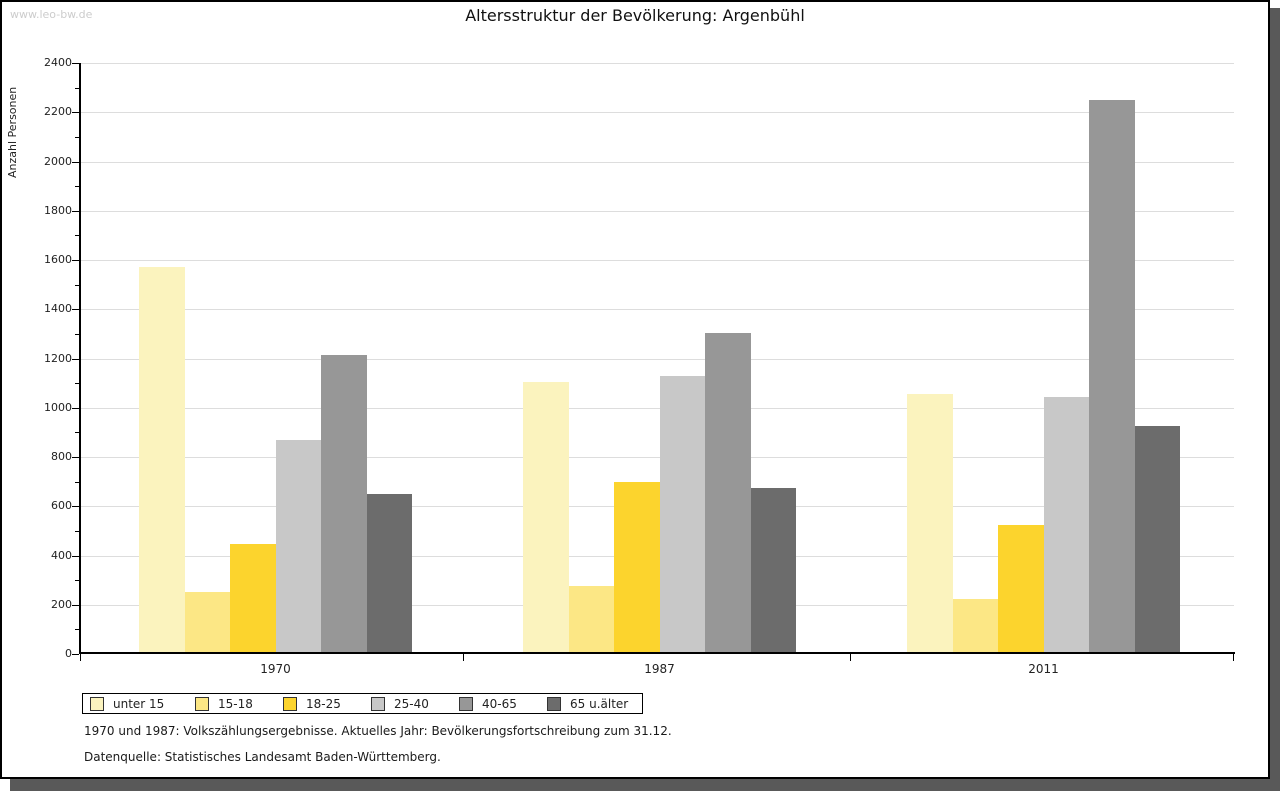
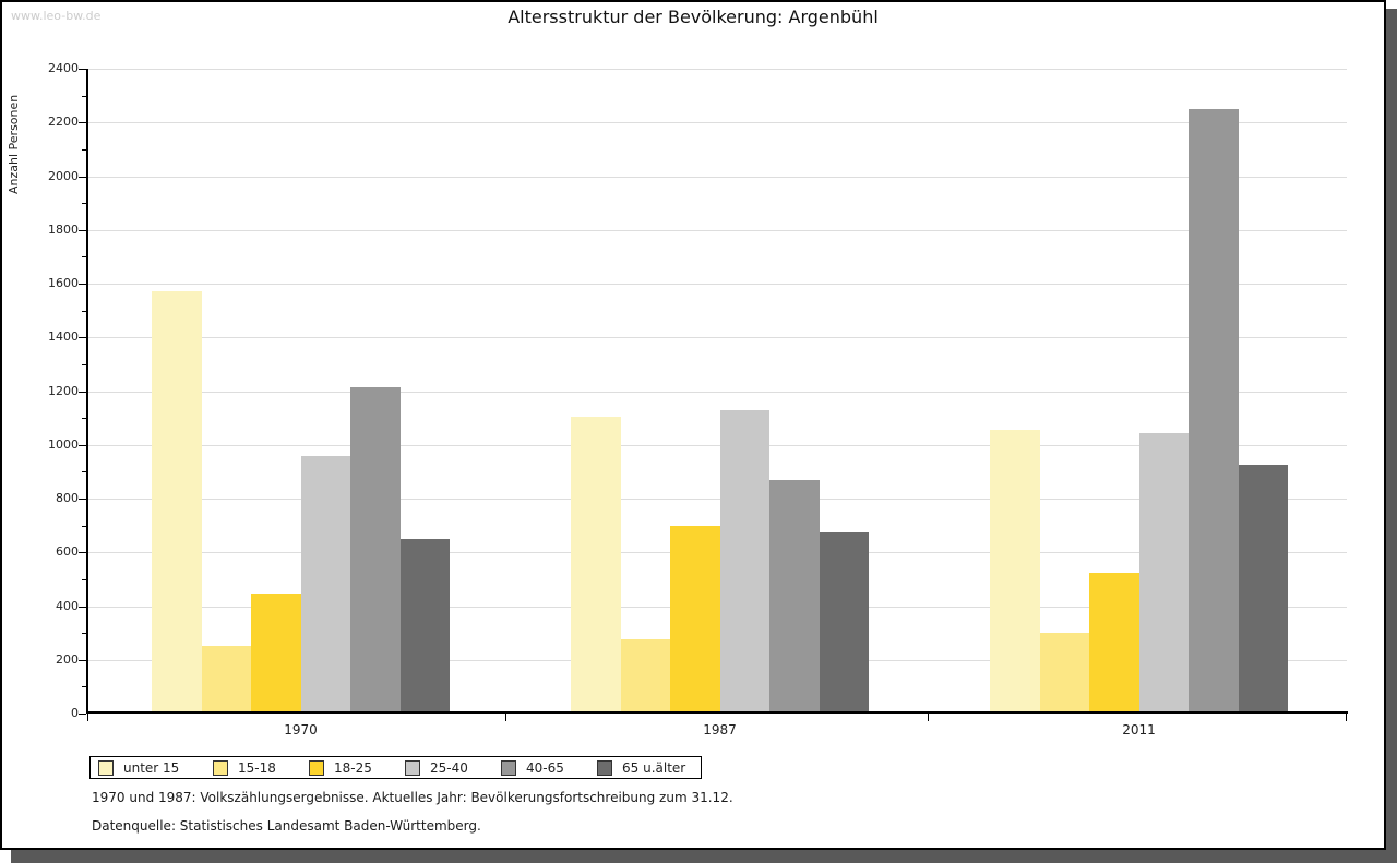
25-40/1970: 870 -> 960
40-65/1987: 1300 -> 870
15-18/2011: 220 -> 300
